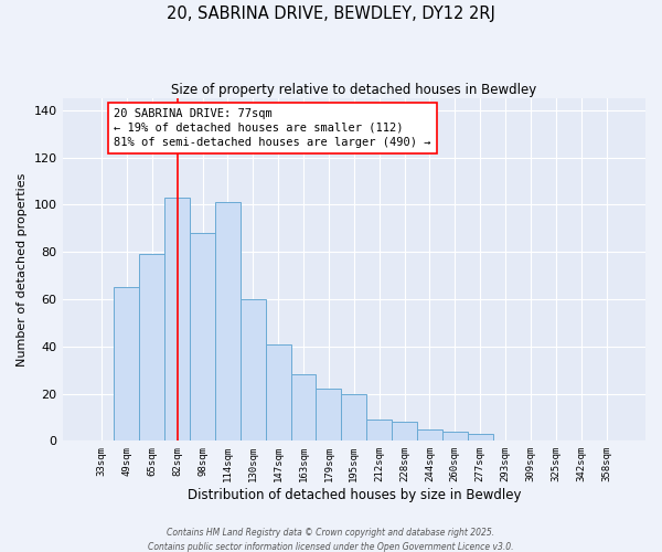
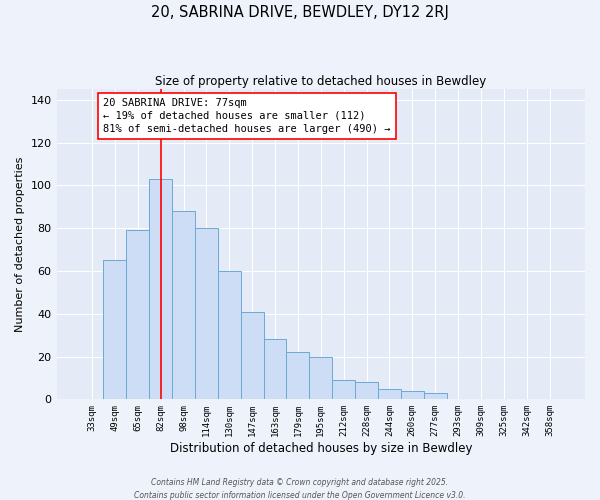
114sqm: 101 -> 80
